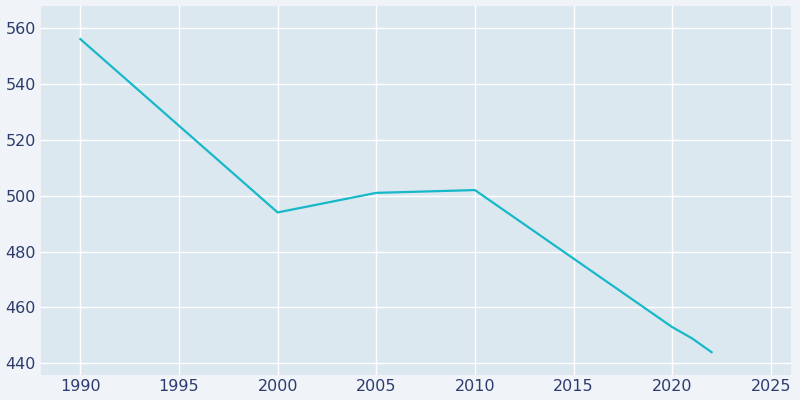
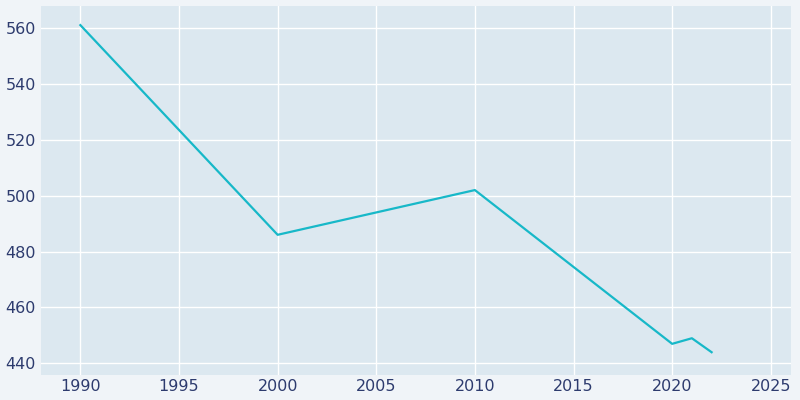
1990: 556 -> 561
2000: 494 -> 486
2005: 501 -> 494
2020: 453 -> 447
